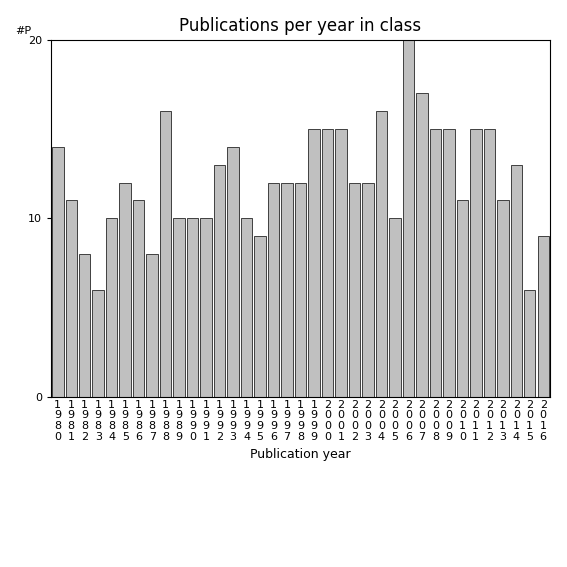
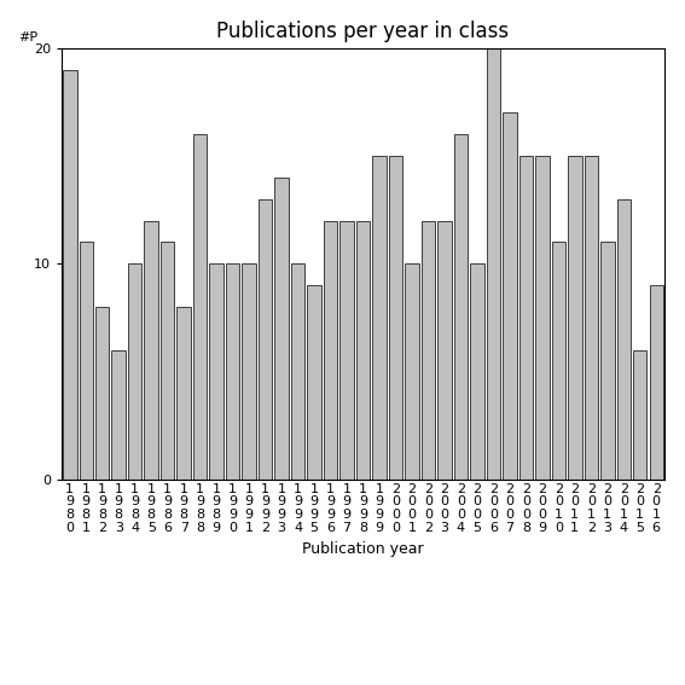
1 9 8 0: 14 -> 19
2 0 0 1: 15 -> 10
